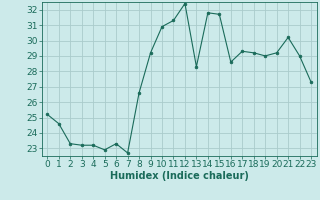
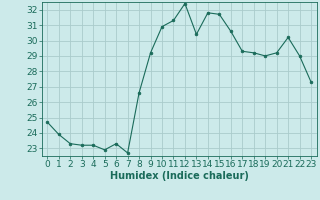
0: 25.2 -> 24.7
1: 24.6 -> 23.9
13: 28.3 -> 30.4
16: 28.6 -> 30.6
